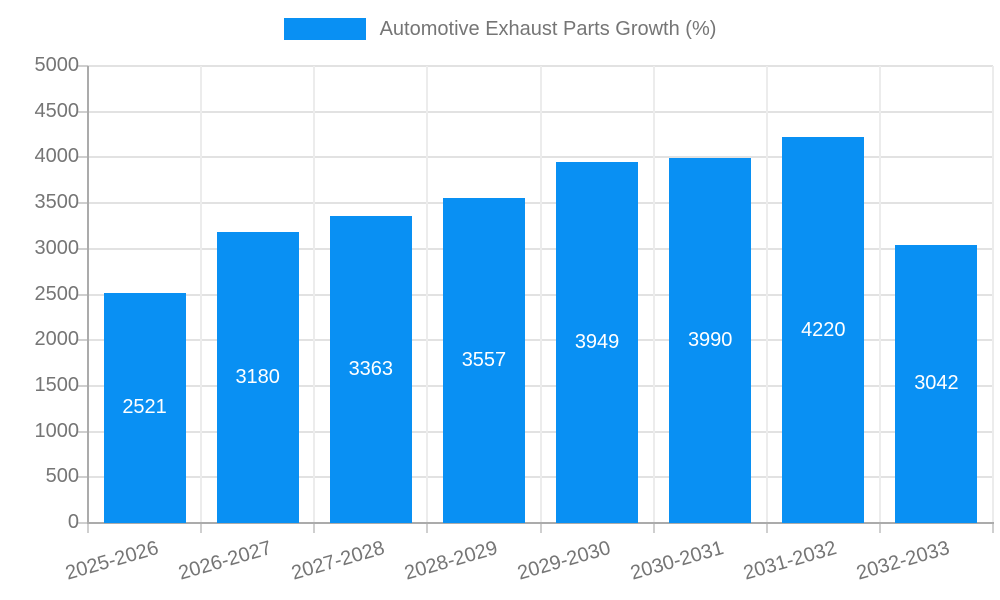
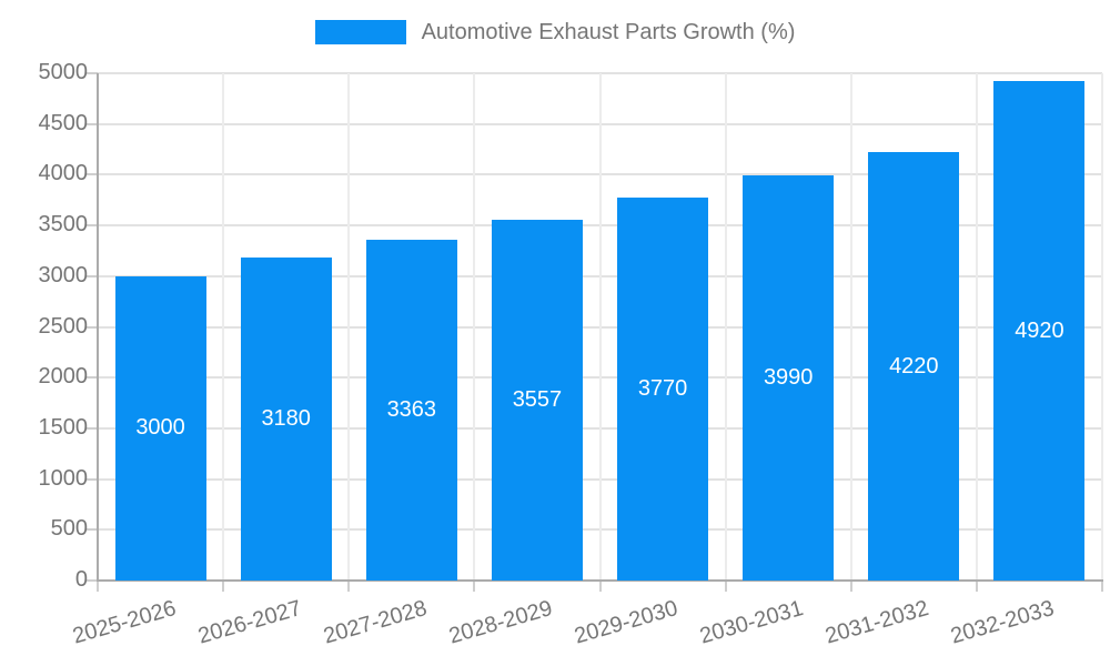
2025-2026: 2521 -> 3000
2029-2030: 3949 -> 3770
2032-2033: 3042 -> 4920
